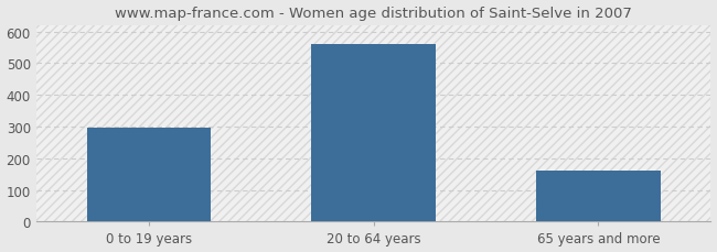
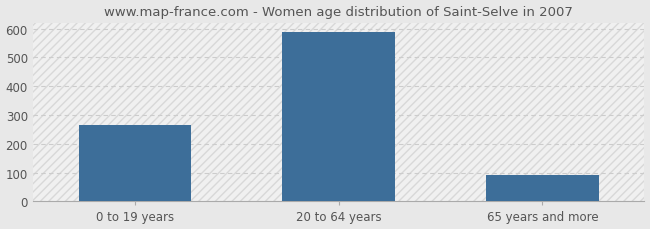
0 to 19 years: 295 -> 267
20 to 64 years: 560 -> 589
65 years and more: 160 -> 92
